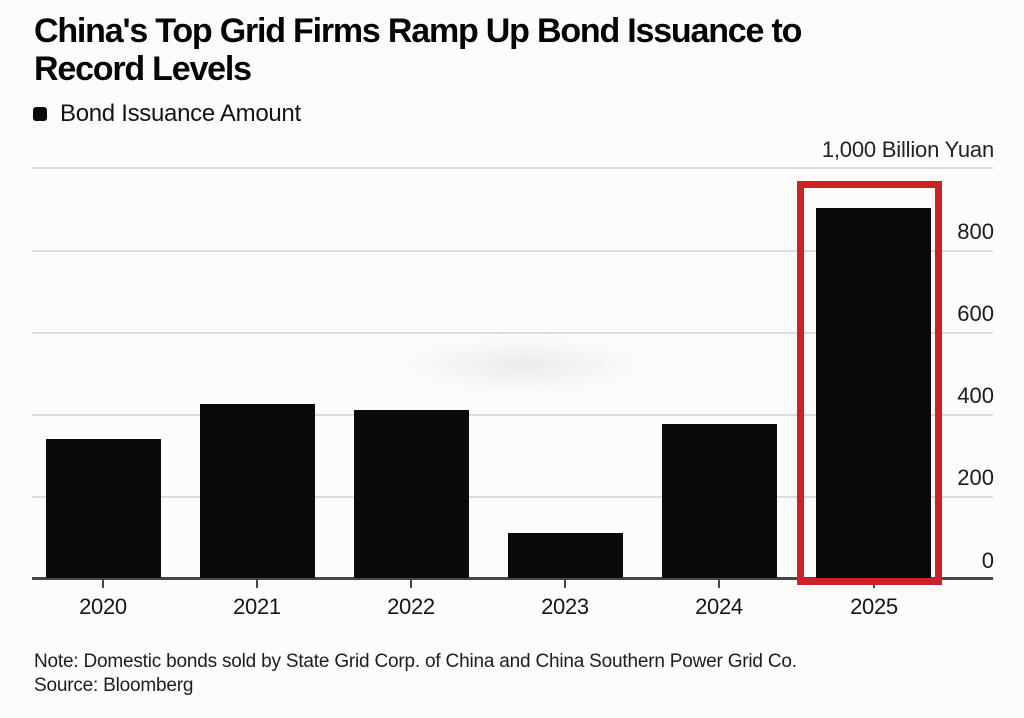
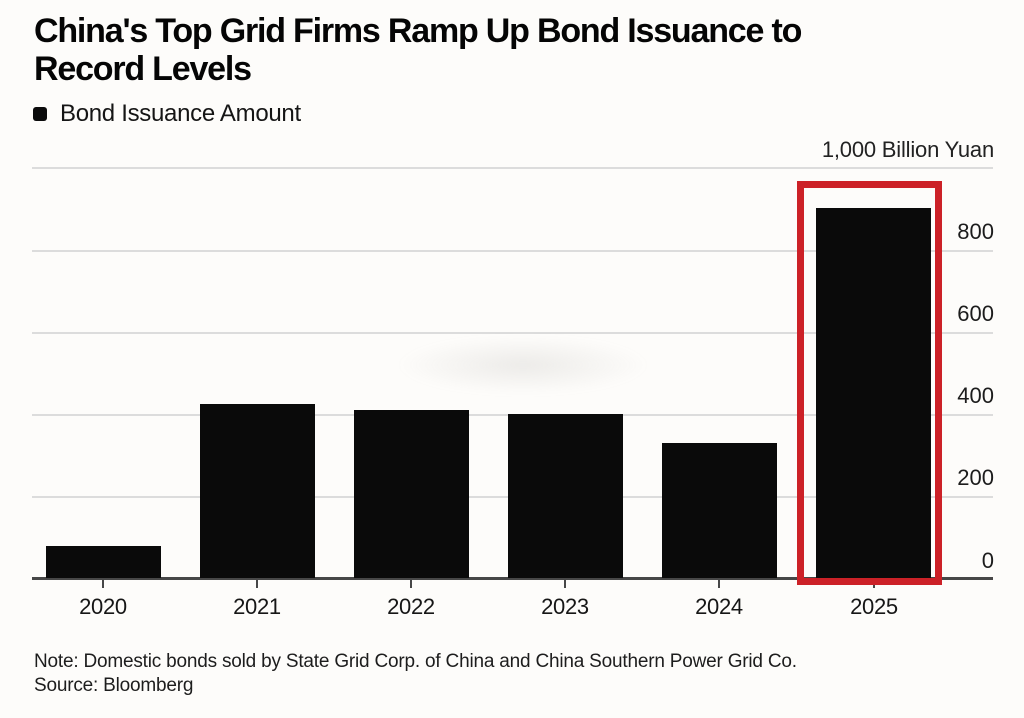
2020: 340 -> 80
2023: 110 -> 400
2024: 380 -> 330
